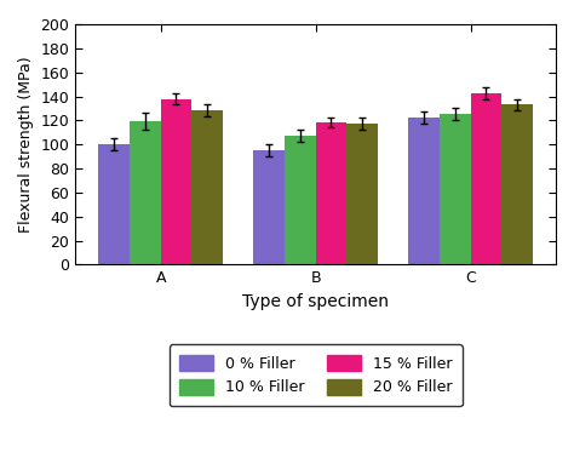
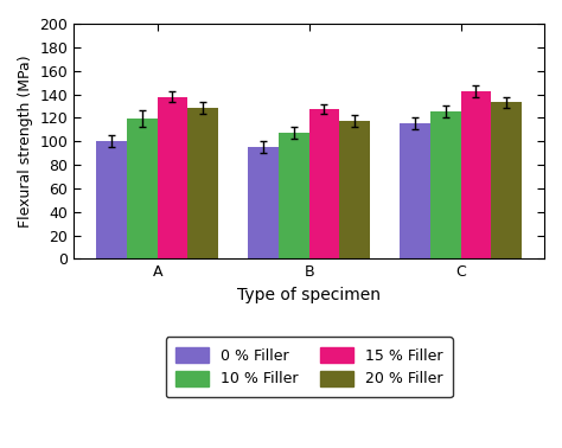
15 % Filler/B: 118 -> 127
0 % Filler/C: 122 -> 115
